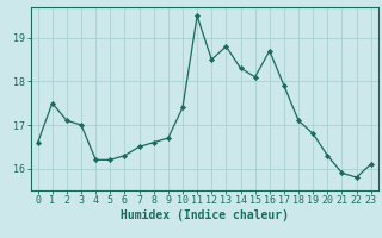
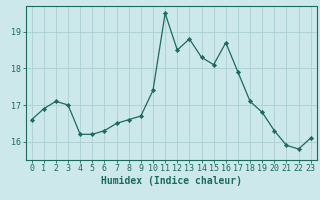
1: 17.5 -> 16.9
